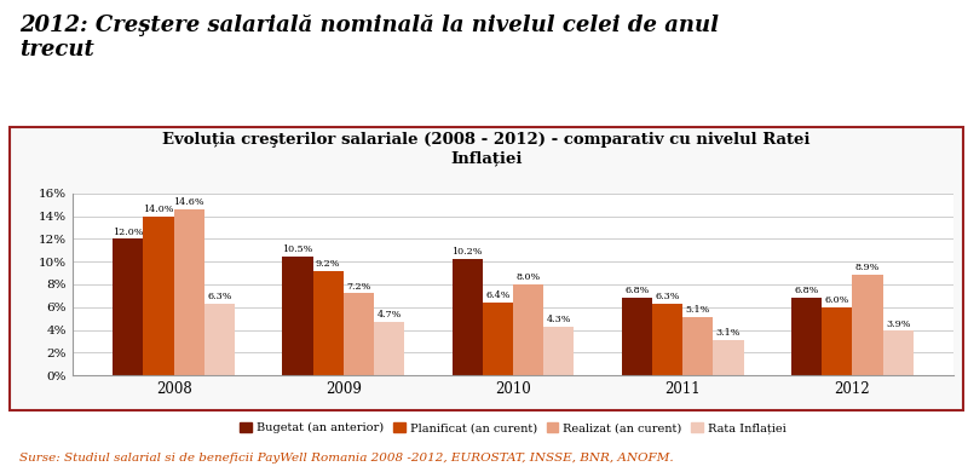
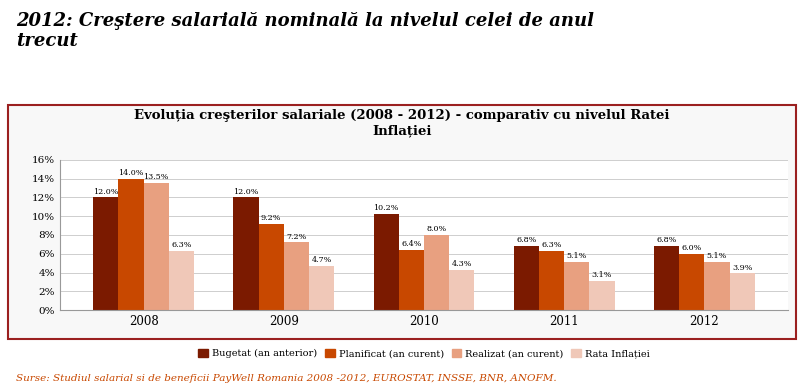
Realizat (an curent)/2008: 14.6% -> 13.5%
Bugetat (an anterior)/2009: 10.5% -> 12.0%
Realizat (an curent)/2012: 8.9% -> 5.1%
